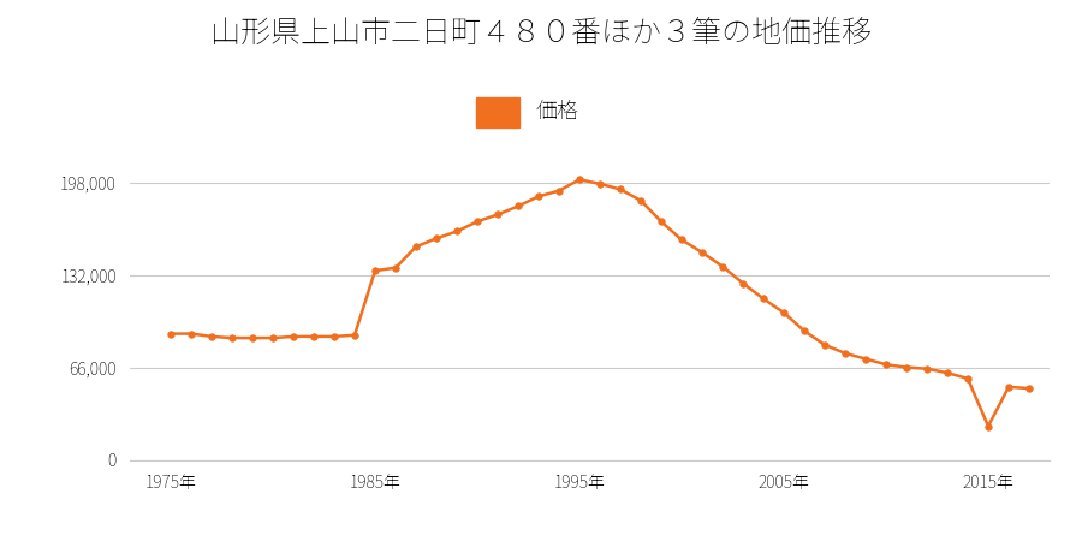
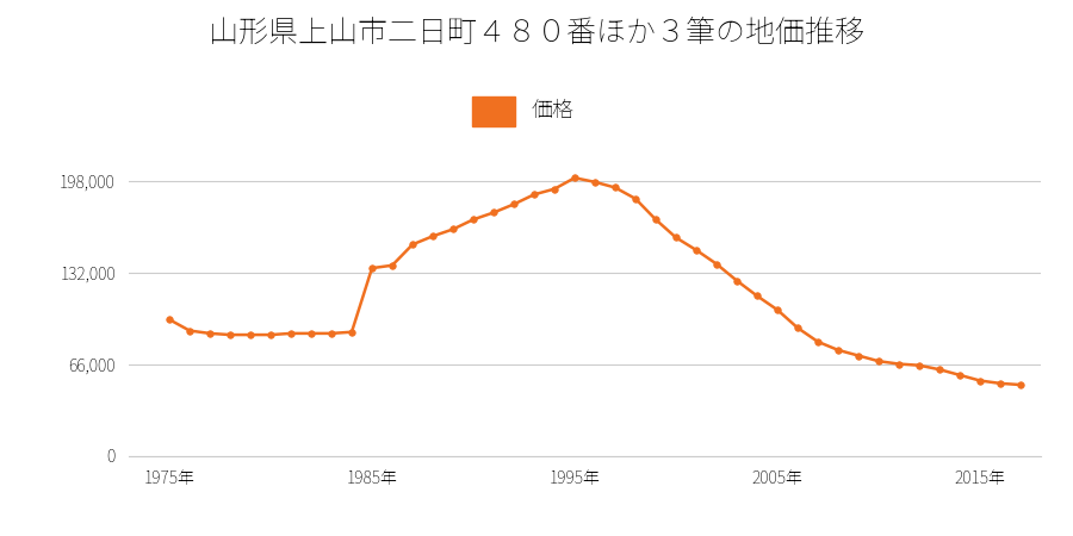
1975年: 90,000 -> 98,000
2015年: 24,000 -> 54,000
